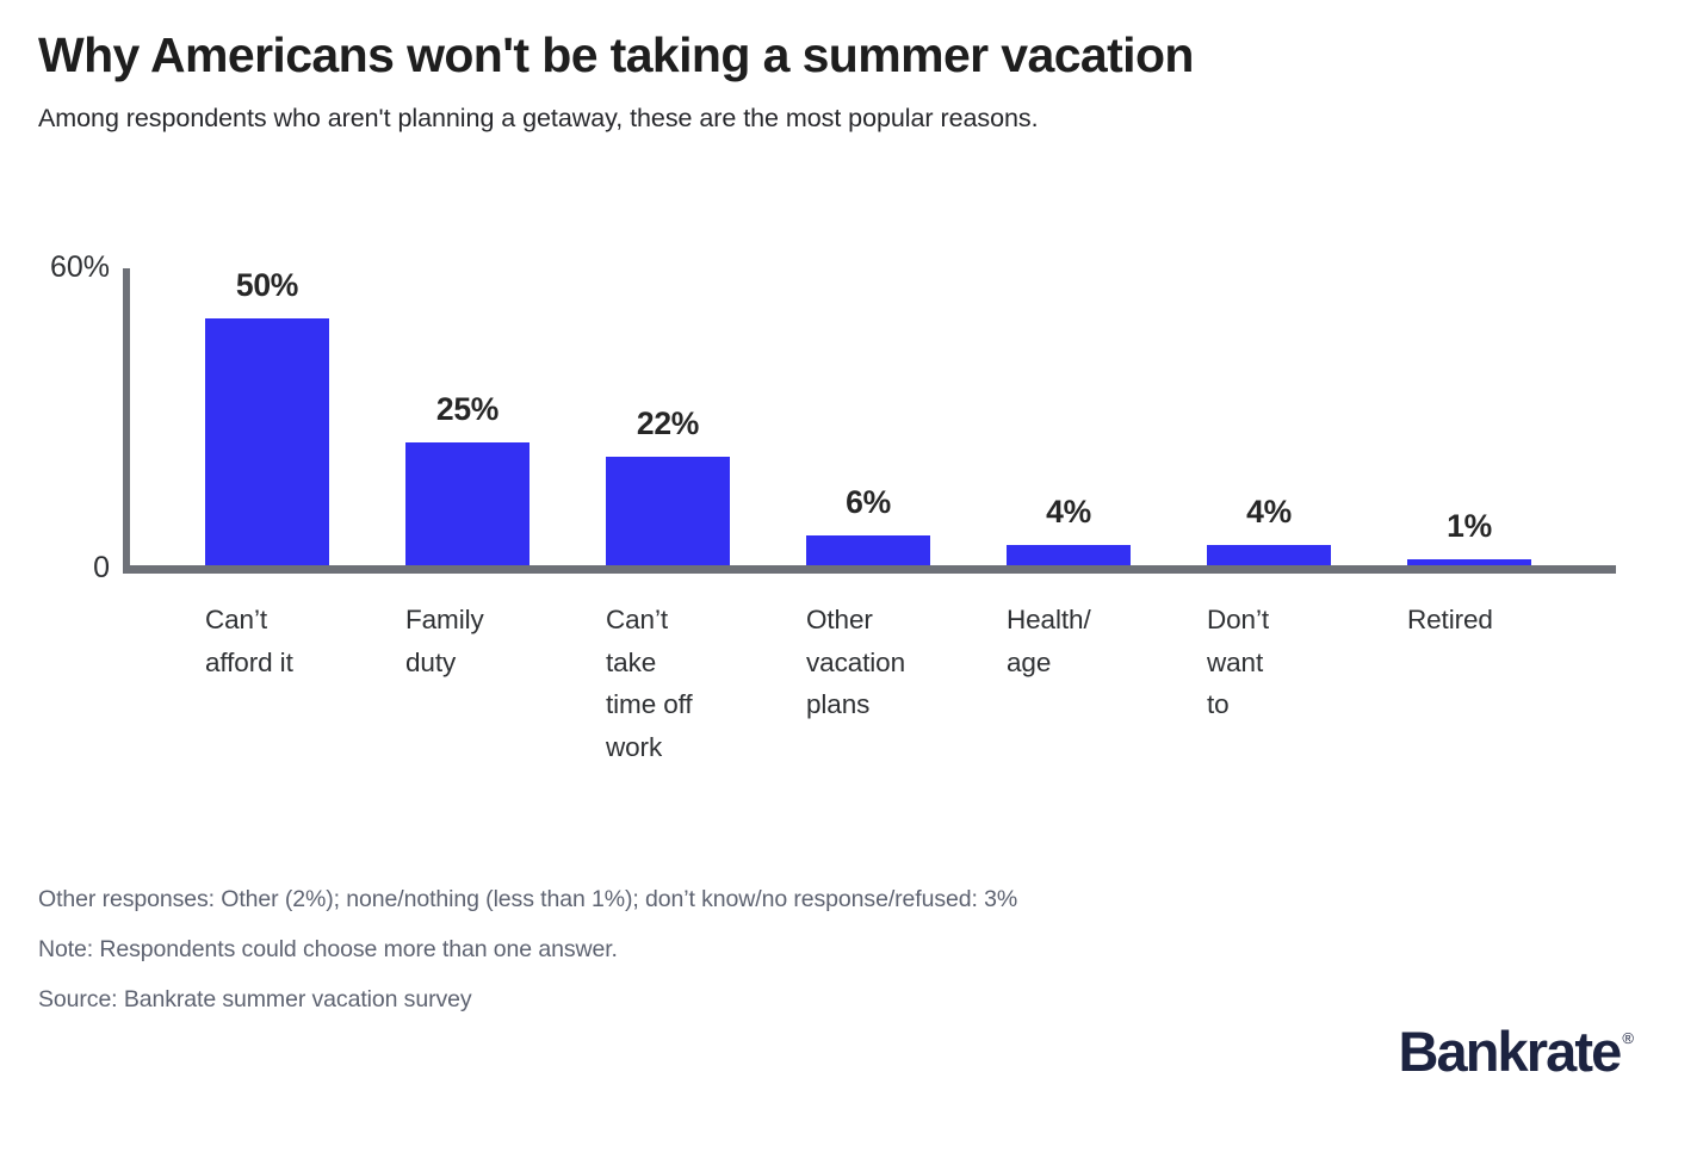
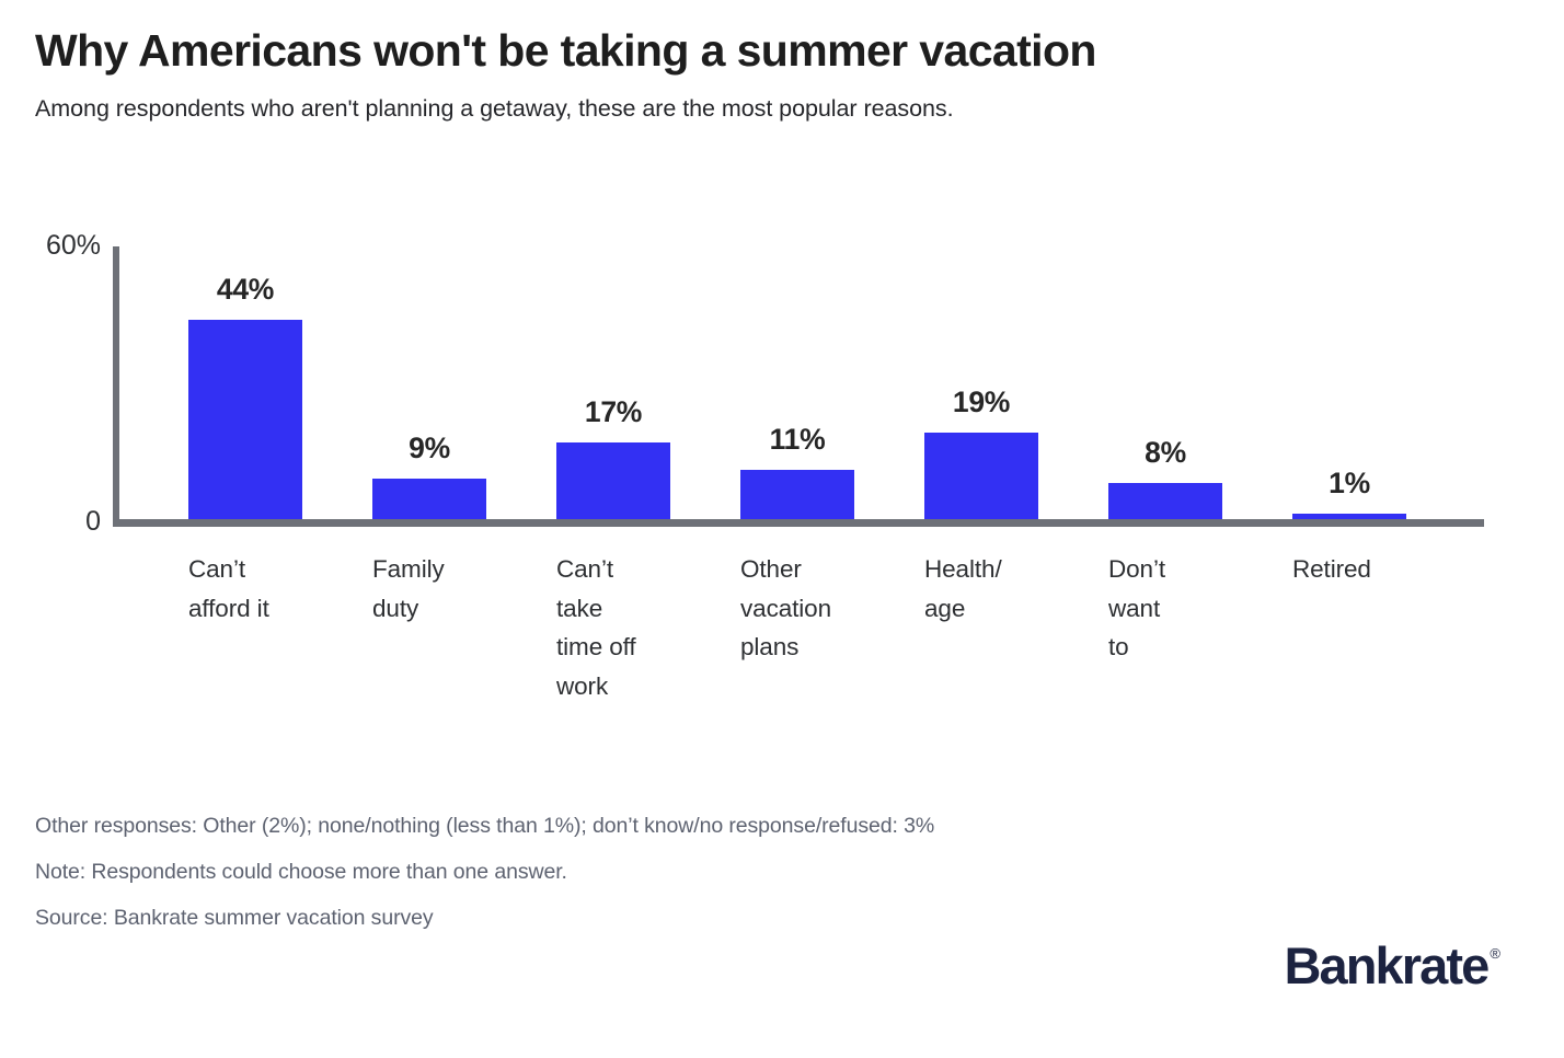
Can’t afford it: 50% -> 44%
Family duty: 25% -> 9%
Can’t take time off work: 22% -> 17%
Other vacation plans: 6% -> 11%
Health/ age: 4% -> 19%
Don’t want to: 4% -> 8%
